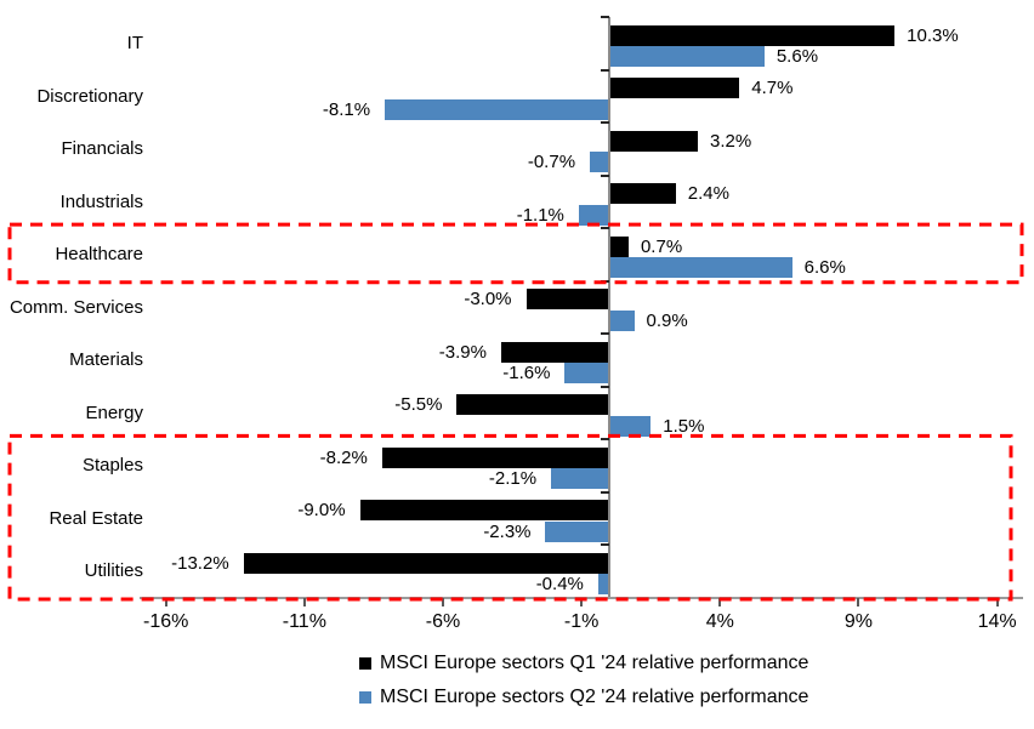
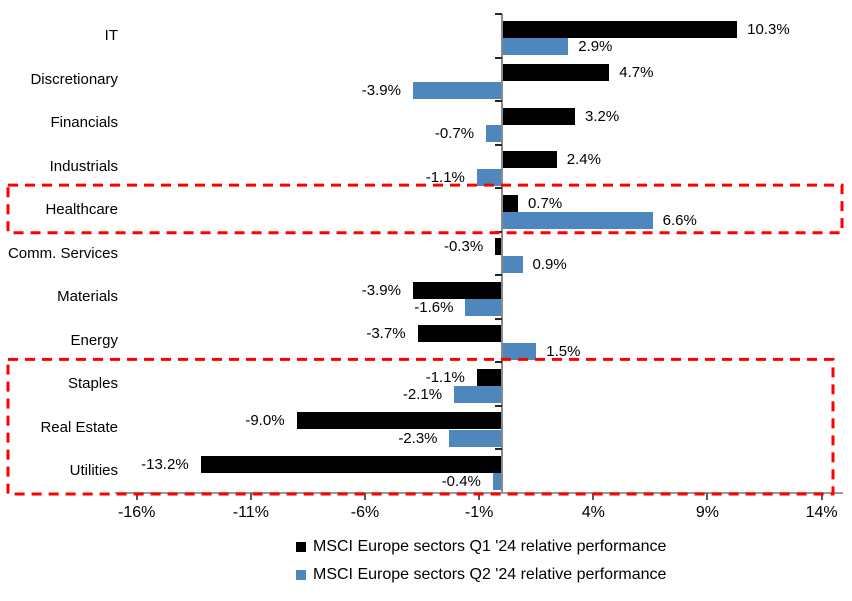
MSCI Europe sectors Q2 '24 relative performance/IT: 5.6% -> 2.9%
MSCI Europe sectors Q2 '24 relative performance/Discretionary: -8.1% -> -3.9%
MSCI Europe sectors Q1 '24 relative performance/Comm. Services: -3.0% -> -0.3%
MSCI Europe sectors Q1 '24 relative performance/Energy: -5.5% -> -3.7%
MSCI Europe sectors Q1 '24 relative performance/Staples: -8.2% -> -1.1%
